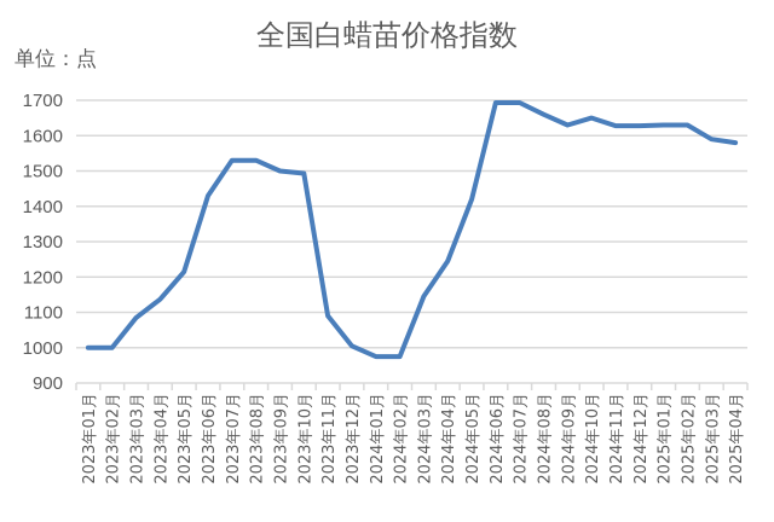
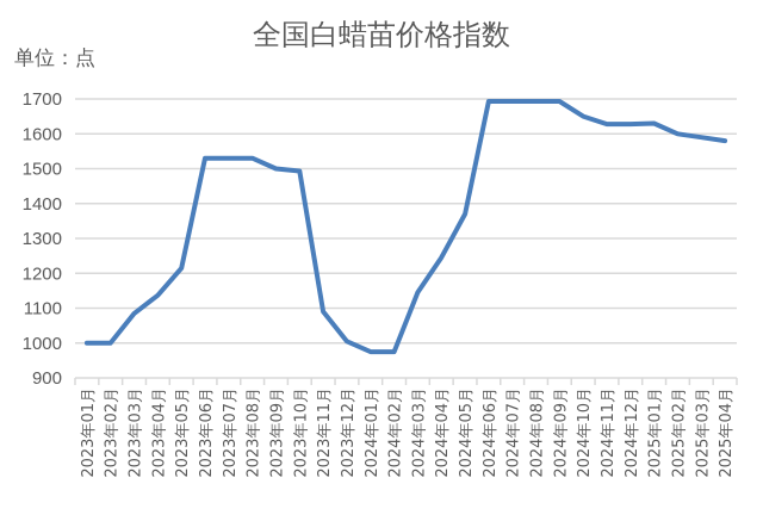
2023年06月: 1430 -> 1530
2024年05月: 1420 -> 1370
2024年08月: 1660 -> 1690
2024年09月: 1630 -> 1690
2025年02月: 1630 -> 1600
